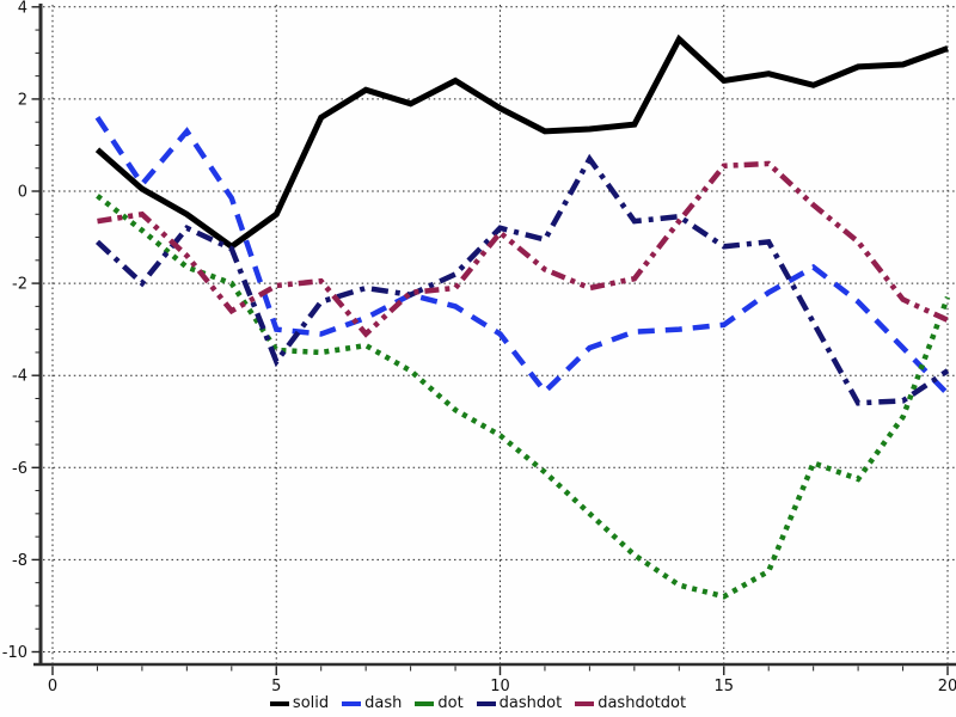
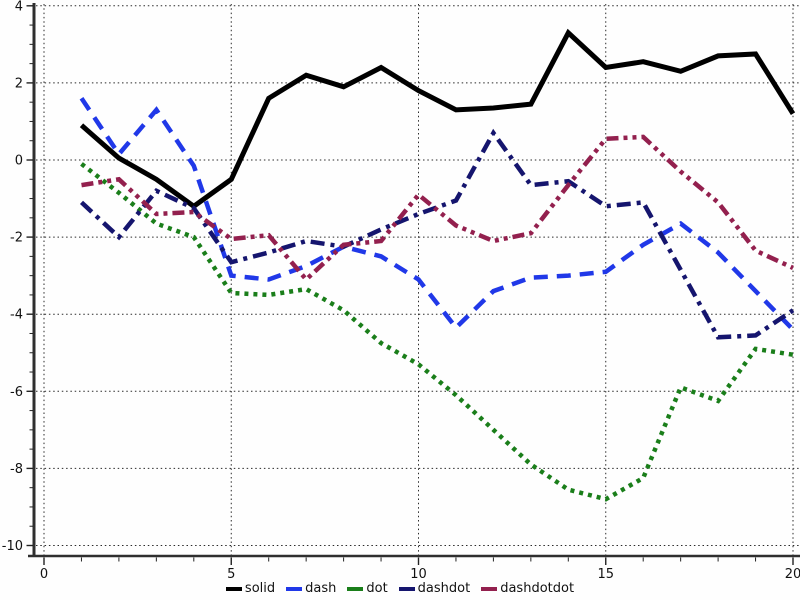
dashdotdot/4: -2.6 -> -1.4
dashdot/5: -3.7 -> -2.6
dashdot/10: -0.8 -> -1.4
solid/20: 3.1 -> 1.2
dot/20: -2.3 -> -5.0
